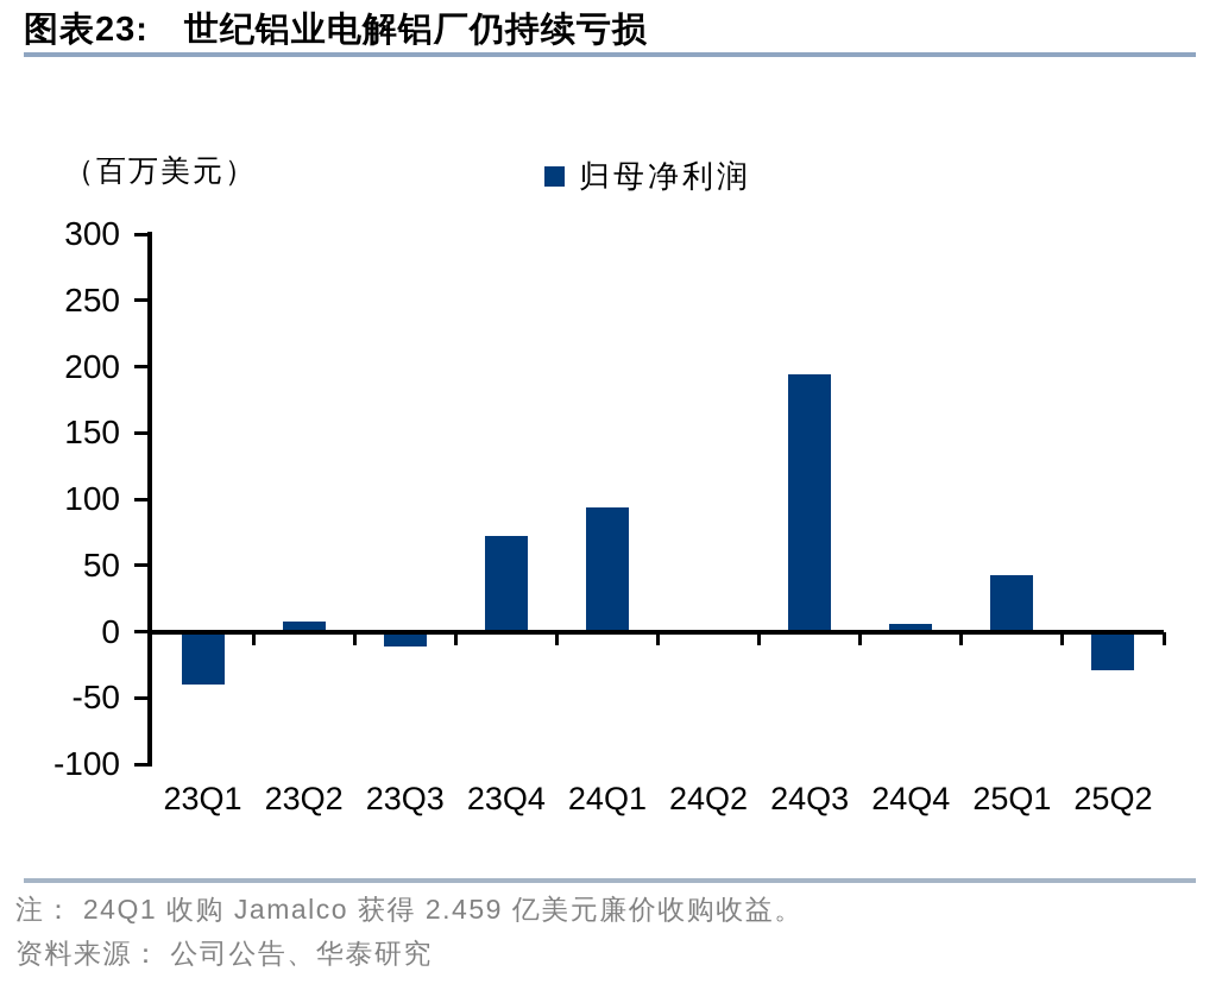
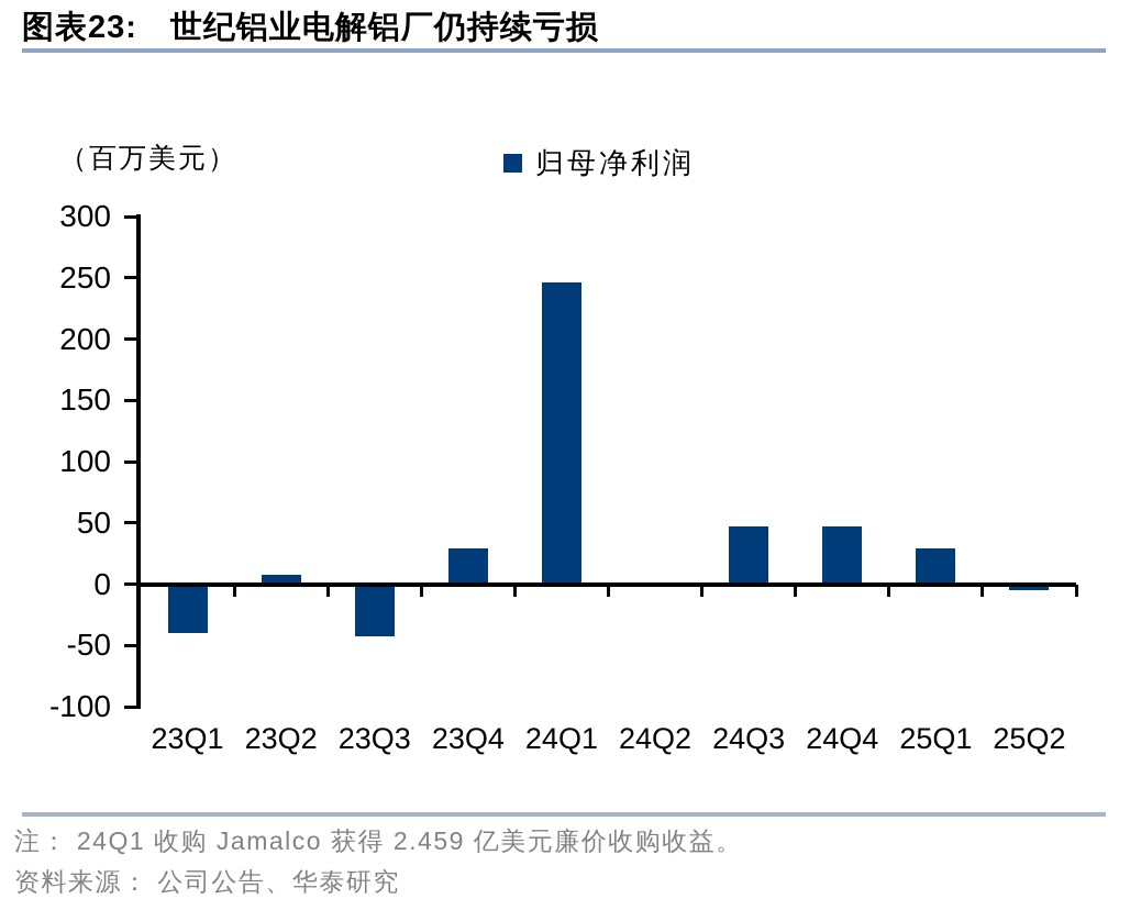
23Q3: -11 -> -43
23Q4: 72 -> 29
24Q1: 94 -> 246
24Q3: 194 -> 47
24Q4: 6 -> 47
25Q1: 43 -> 29
25Q2: -29 -> -5
